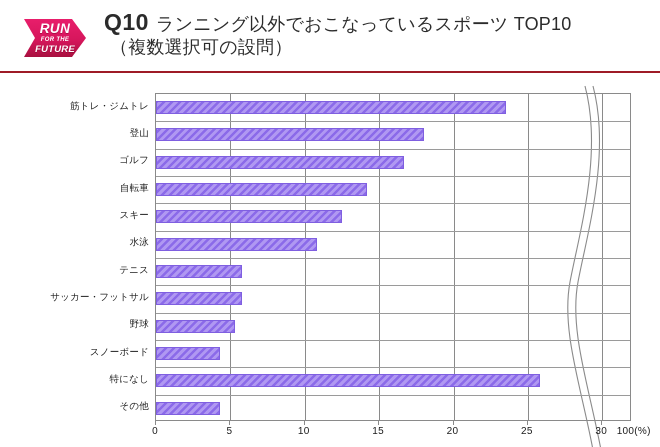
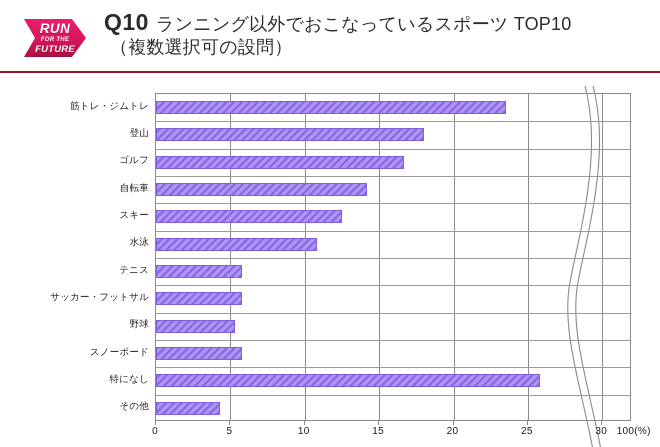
スノーボード: 4.3 -> 5.8
